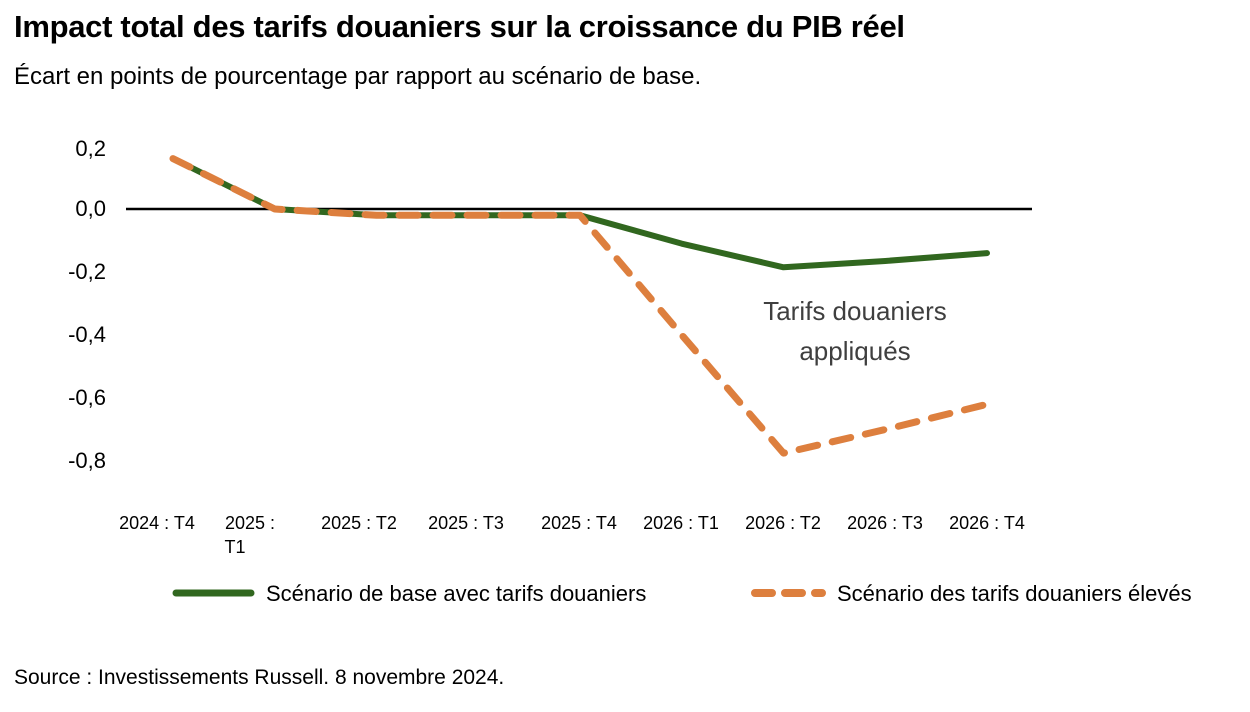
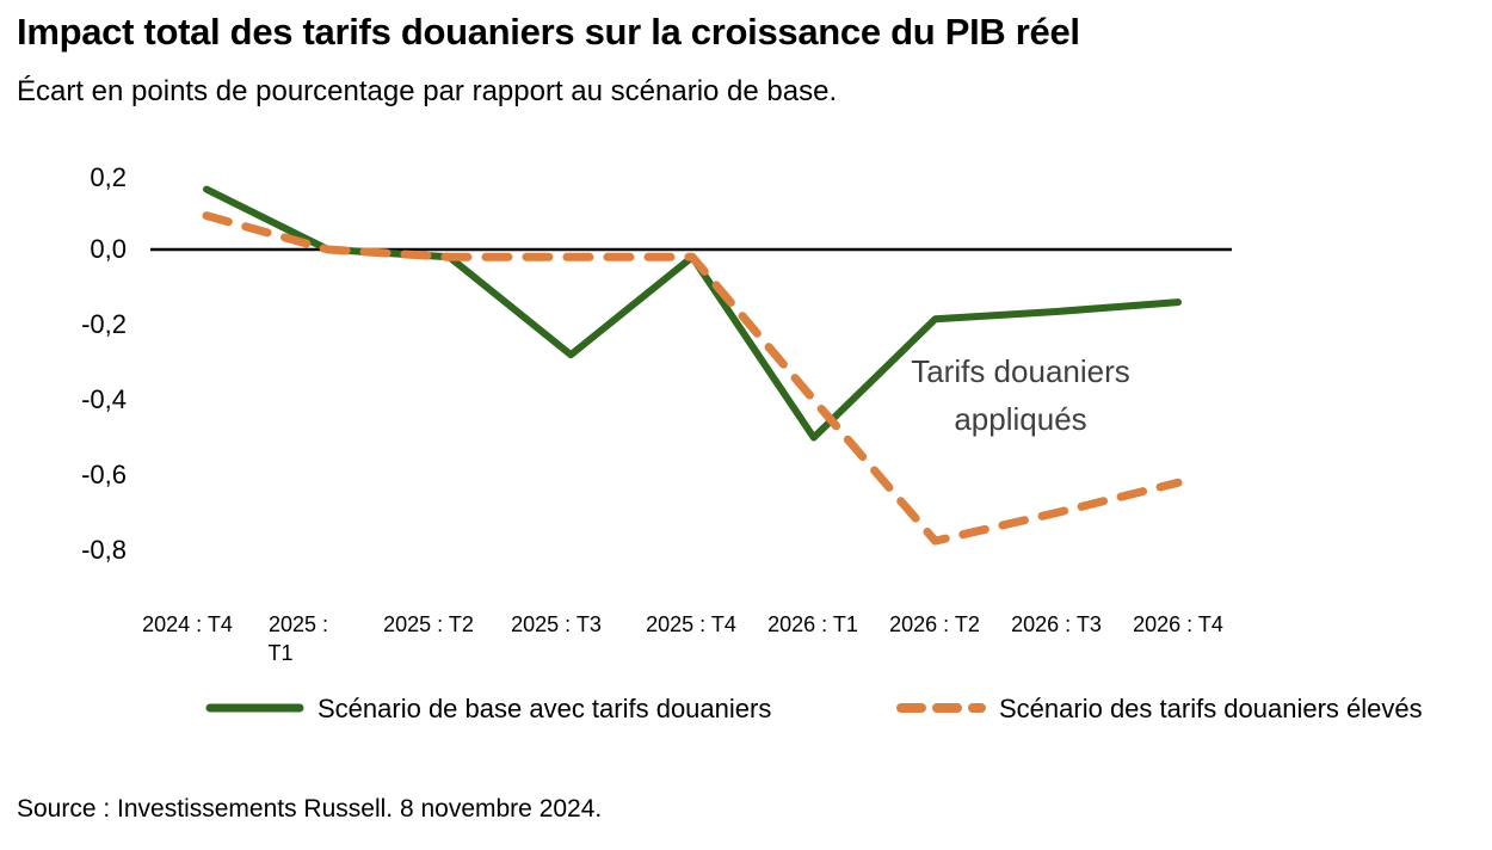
Scénario des tarifs douaniers élevés/2024 : T4: 0,16 -> 0,09
Scénario de base avec tarifs douaniers/2025 : T3: -0,02 -> -0,28
Scénario de base avec tarifs douaniers/2026 : T1: -0,11 -> -0,50
